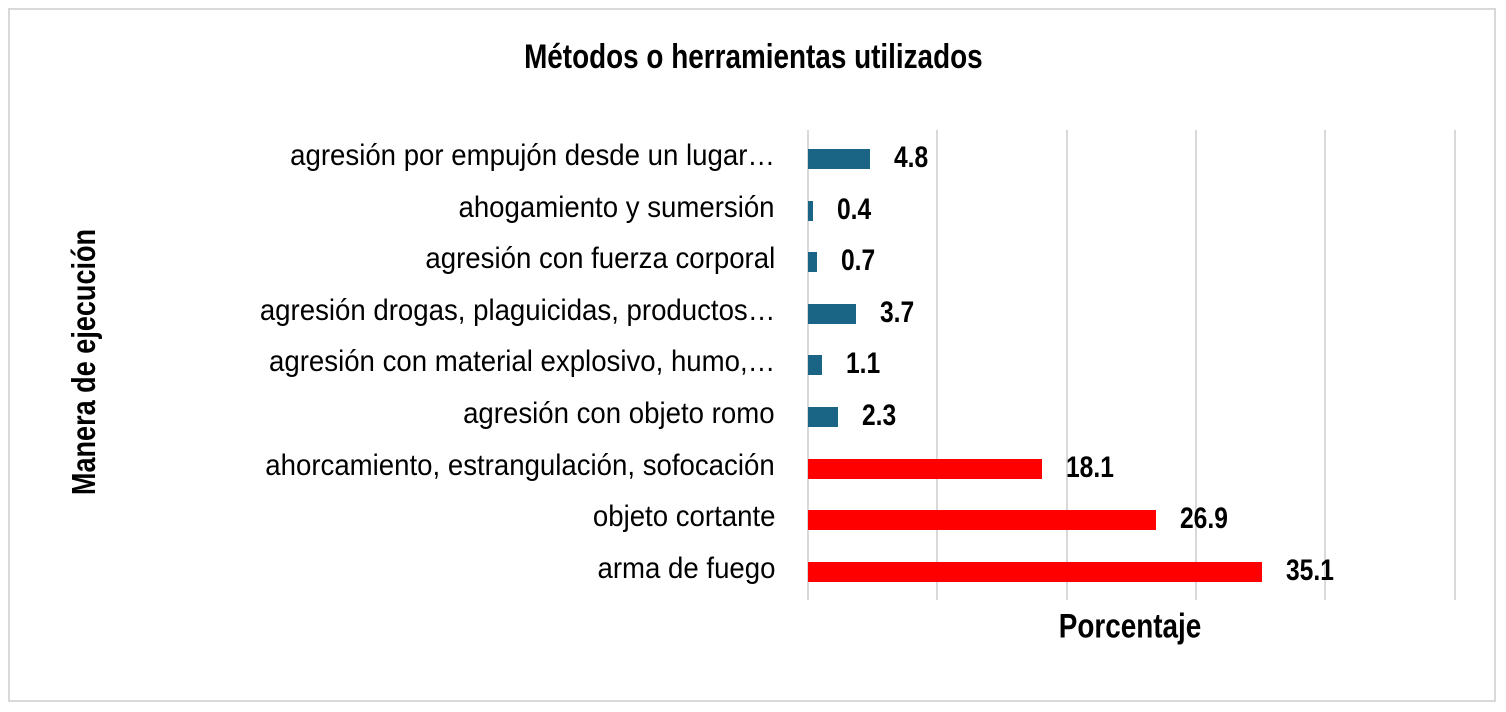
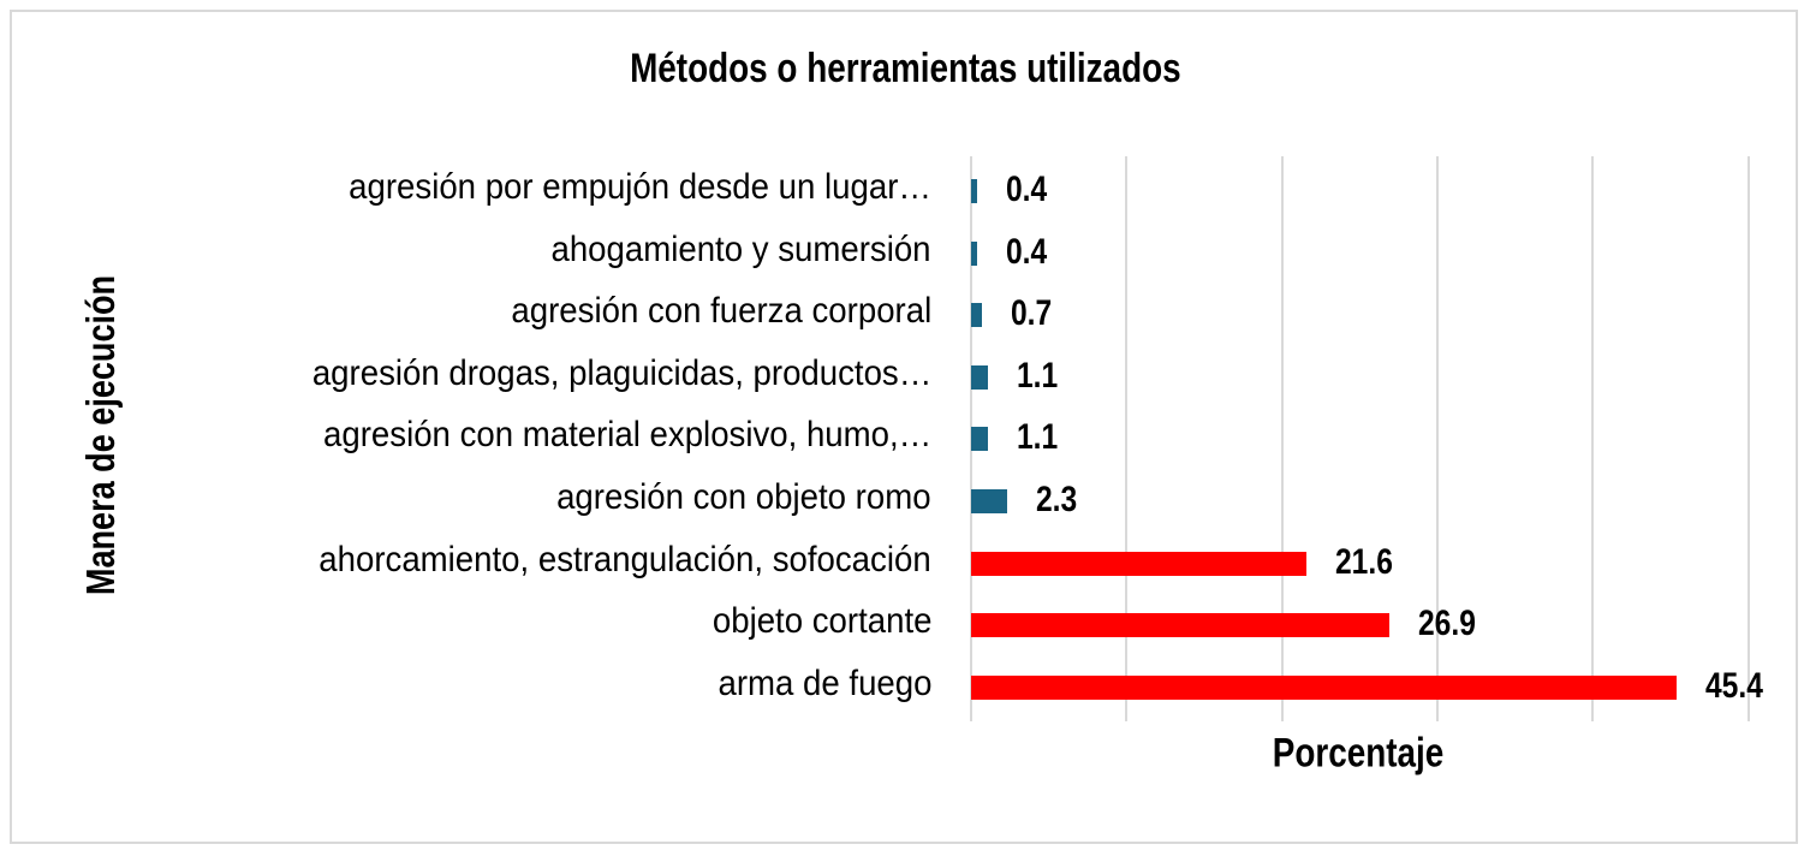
agresión por empujón desde un lugar…: 4.8 -> 0.4
agresión drogas, plaguicidas, productos…: 3.7 -> 1.1
ahorcamiento, estrangulación, sofocación: 18.1 -> 21.6
arma de fuego: 35.1 -> 45.4
